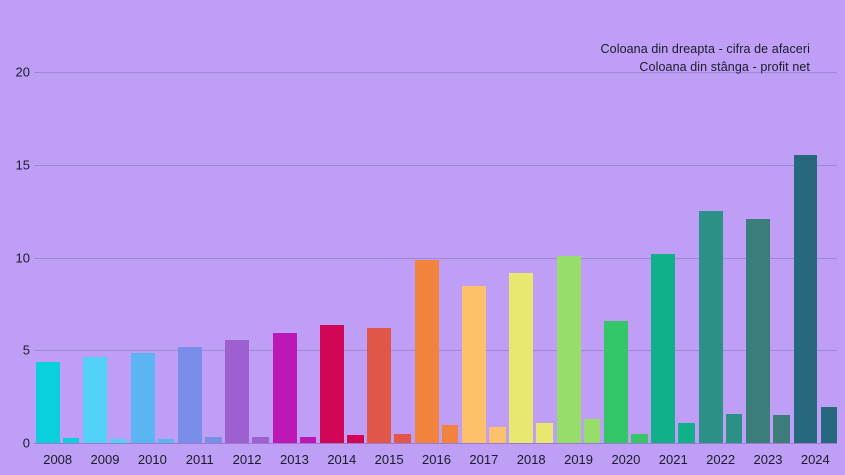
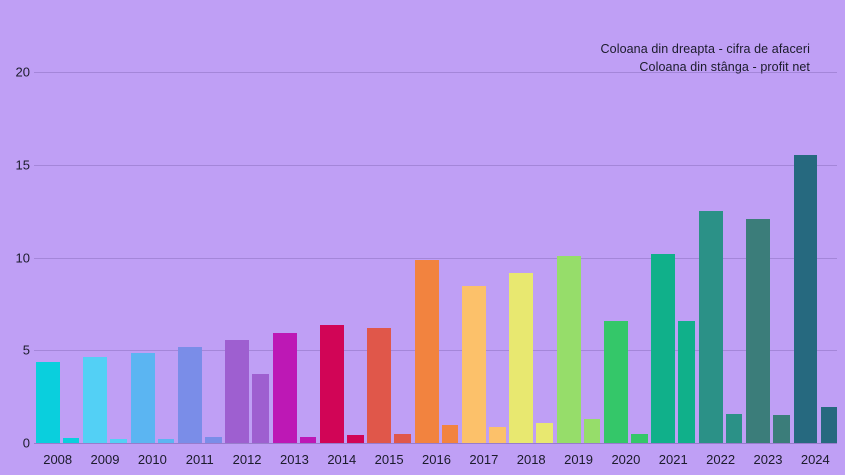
Coloana din stânga - profit net/2012: 0.3 -> 3.7
Coloana din stânga - profit net/2021: 1.1 -> 6.6
